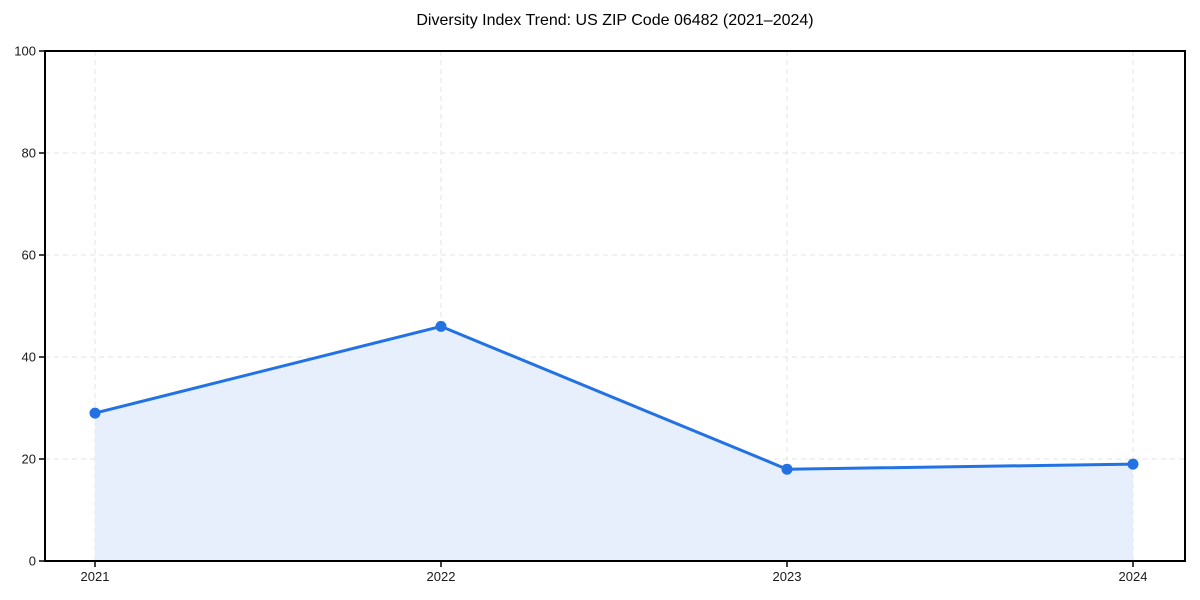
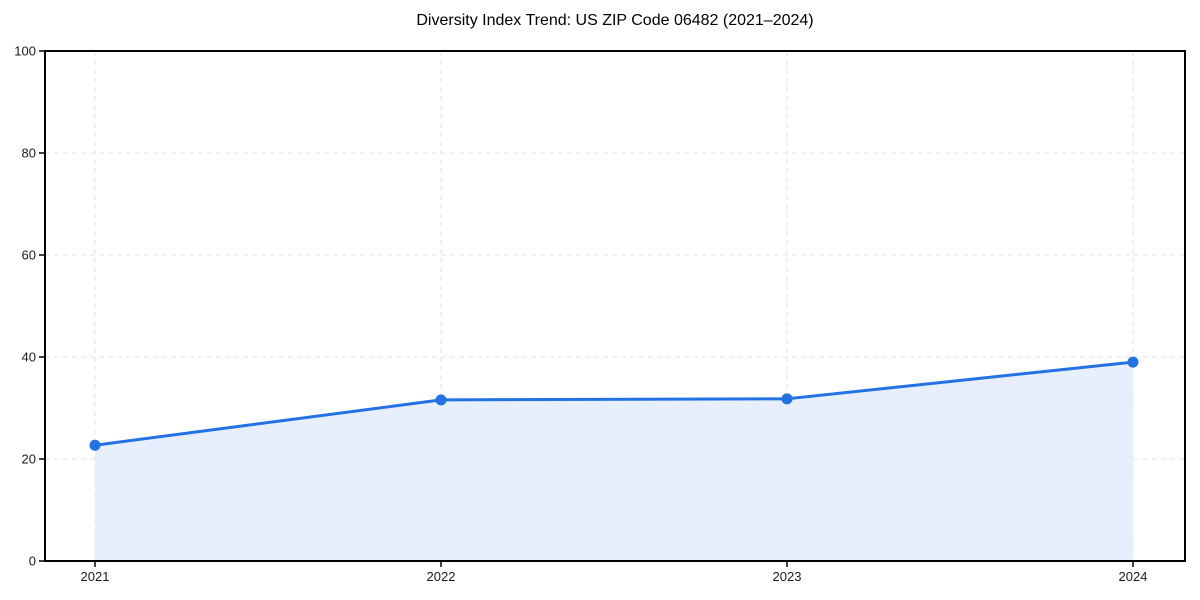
2021: 29 -> 23
2022: 46 -> 32
2023: 18 -> 32
2024: 19 -> 39
